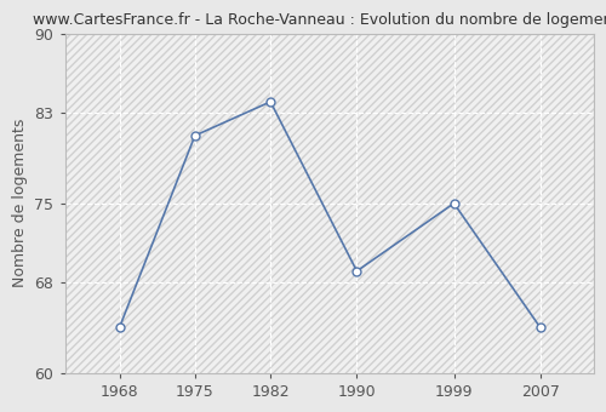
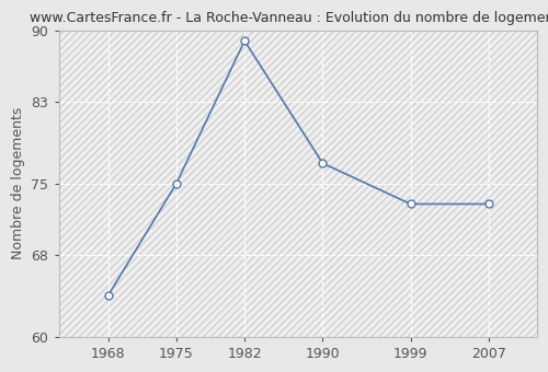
1975: 81 -> 75
1982: 84 -> 89
1990: 69 -> 77
1999: 75 -> 73
2007: 64 -> 73
